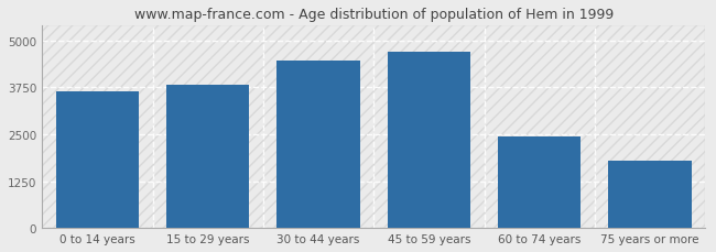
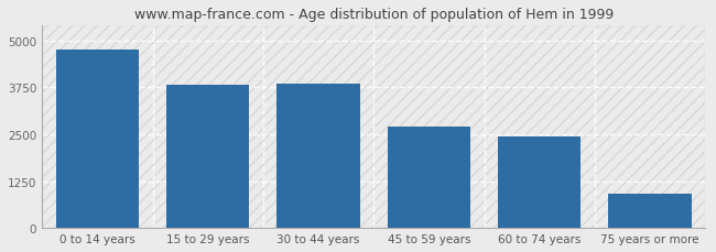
0 to 14 years: 3650 -> 4750
30 to 44 years: 4450 -> 3850
45 to 59 years: 4700 -> 2700
75 years or more: 1800 -> 900
